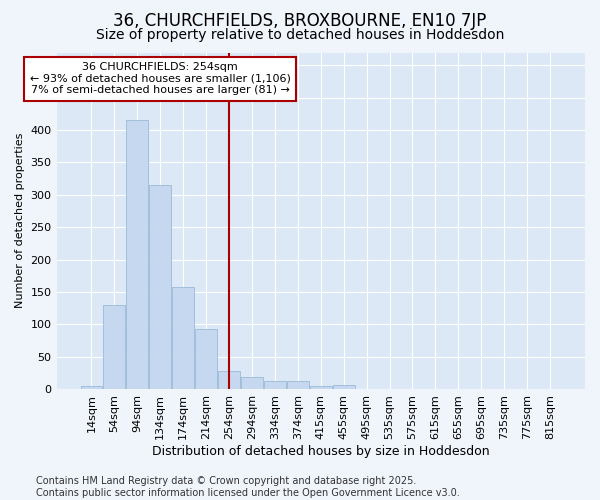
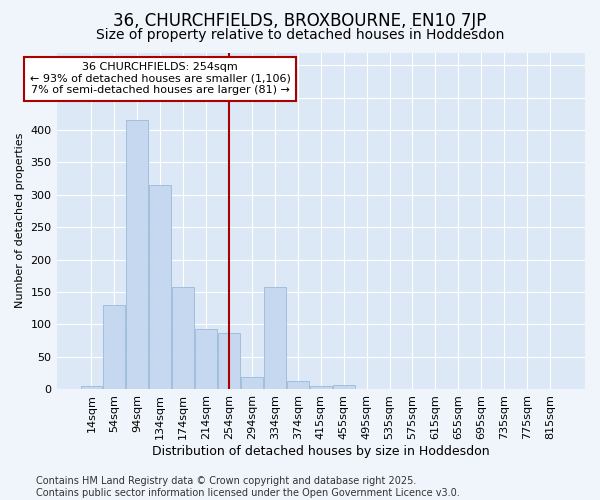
254sqm: 28 -> 86
334sqm: 12 -> 158
